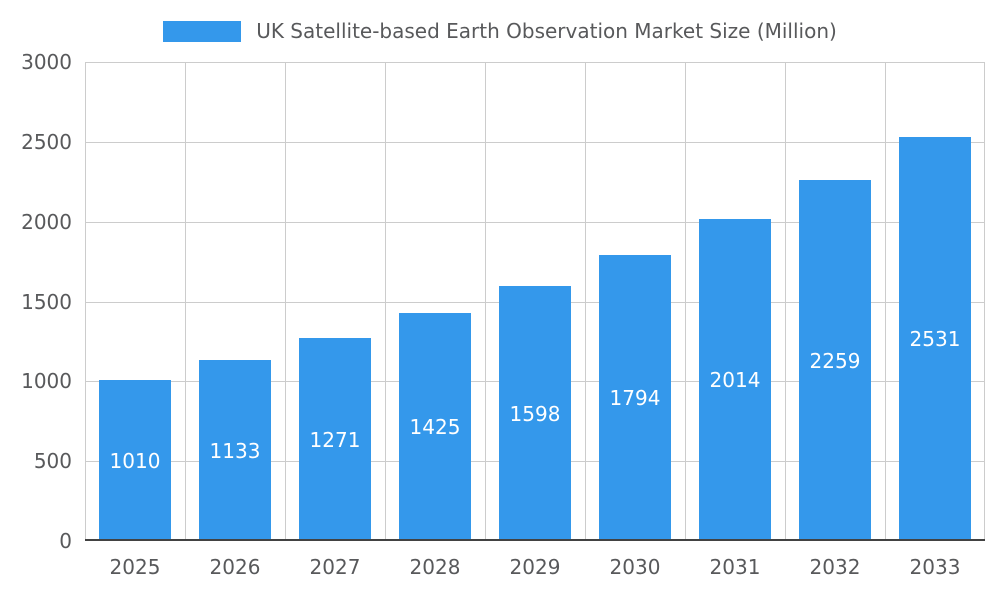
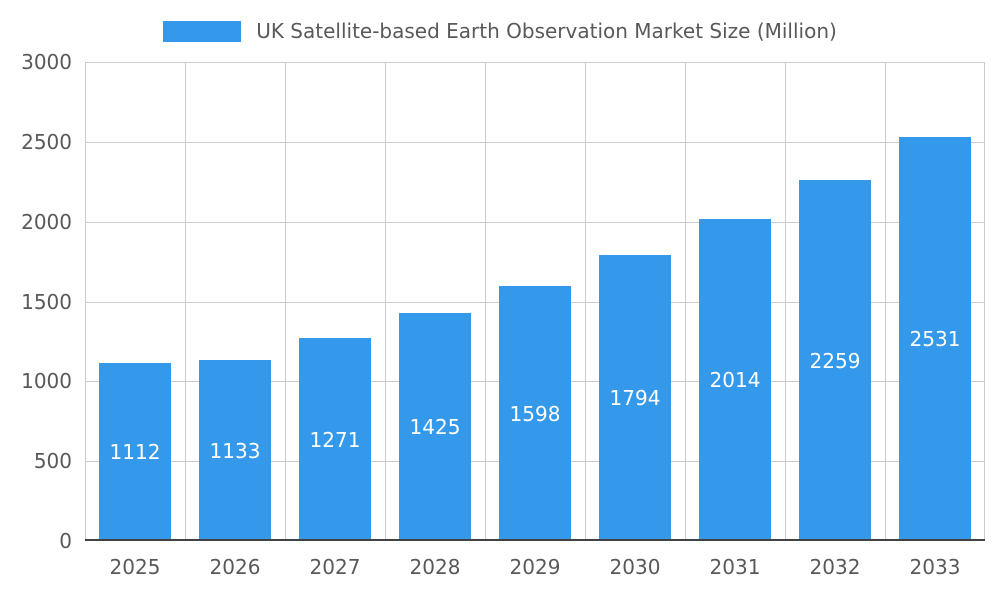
2025: 1010 -> 1112
